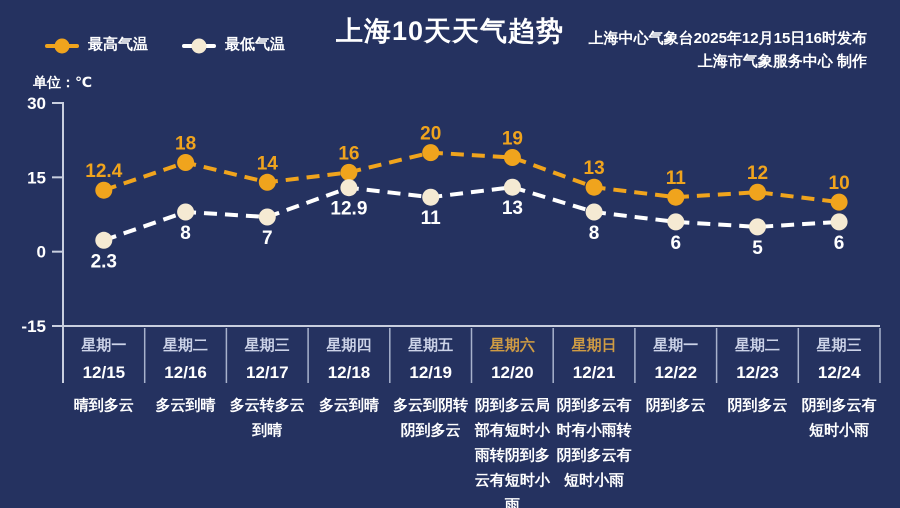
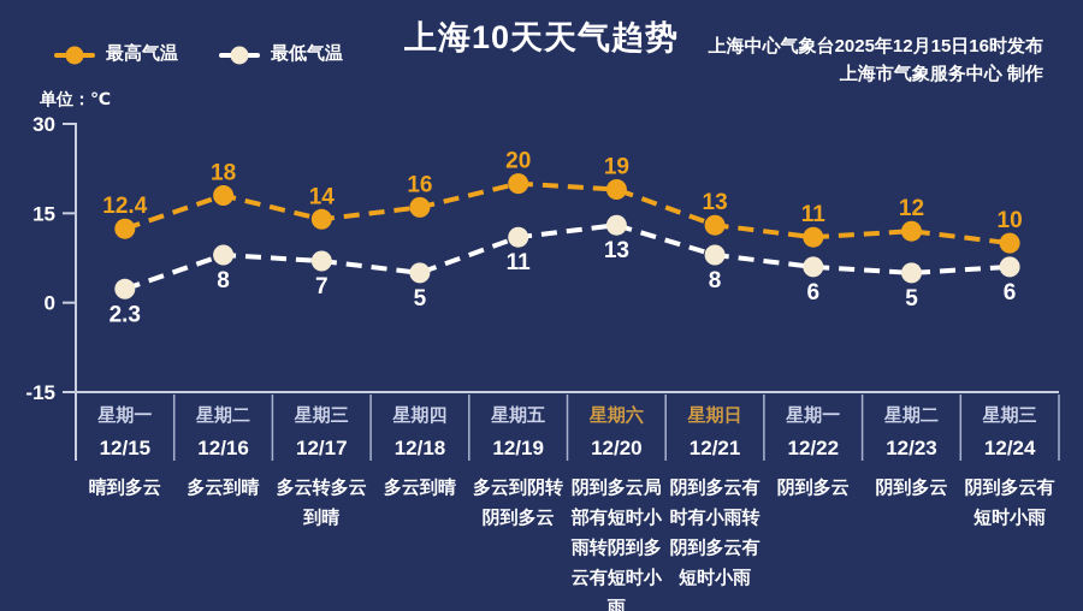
最低气温/12/18: 12.9 -> 5
